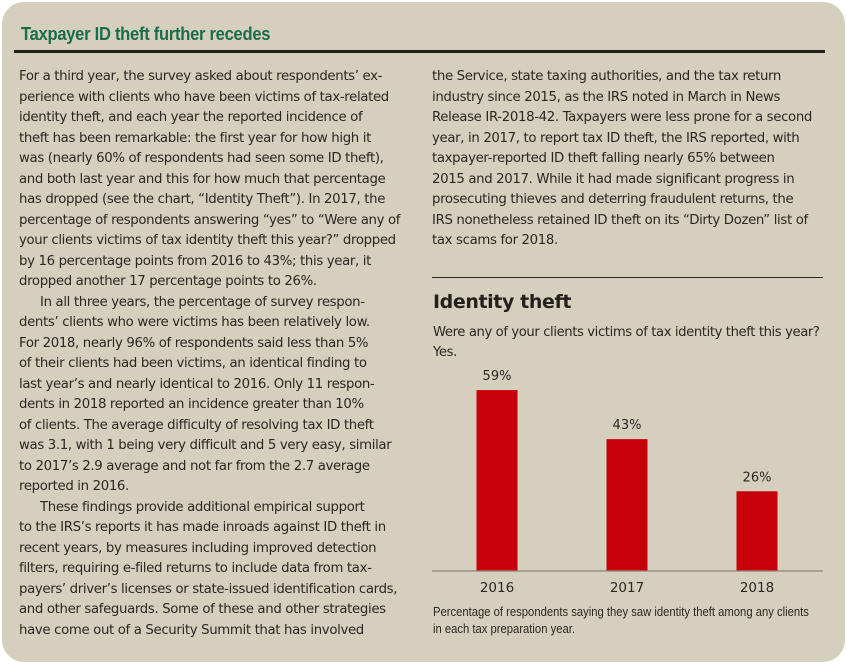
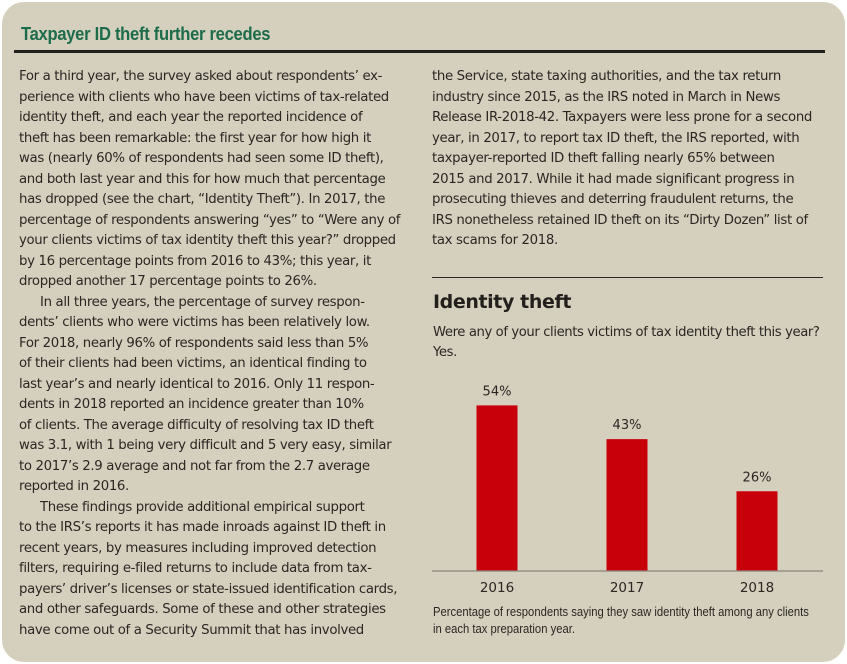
2016: 59% -> 54%
